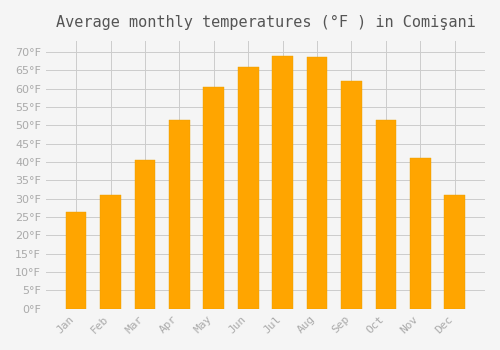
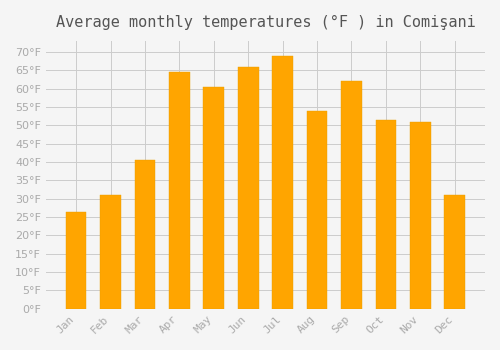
Apr: 51.5°F -> 64.5°F
Aug: 68.5°F -> 54.0°F
Nov: 41.0°F -> 51.0°F
